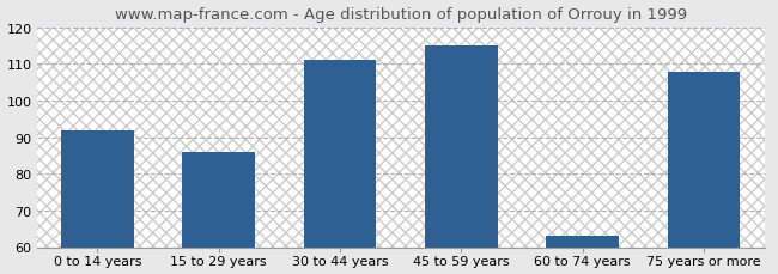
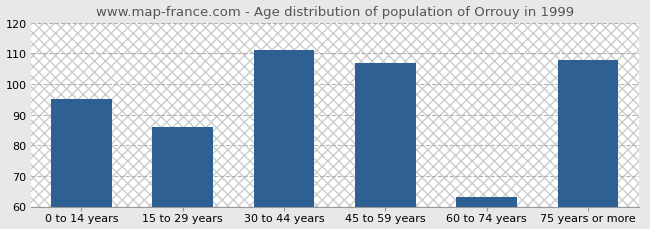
0 to 14 years: 92 -> 95
45 to 59 years: 115 -> 107
